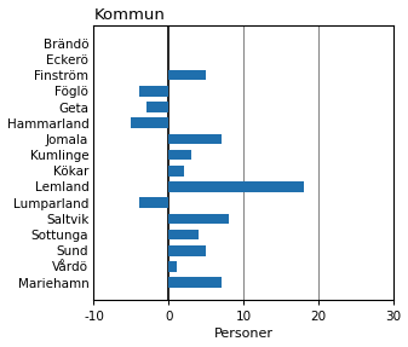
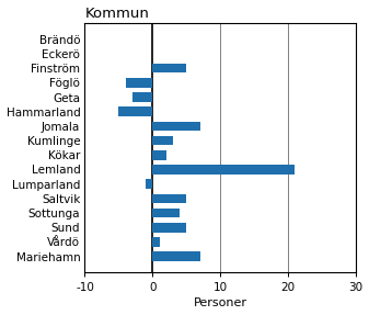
Lemland: 18 -> 21
Lumparland: -4 -> -1
Saltvik: 8 -> 5
